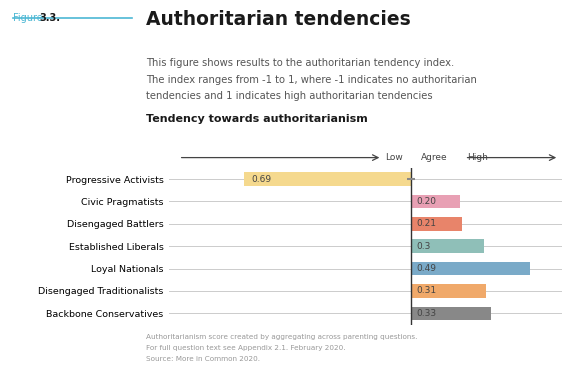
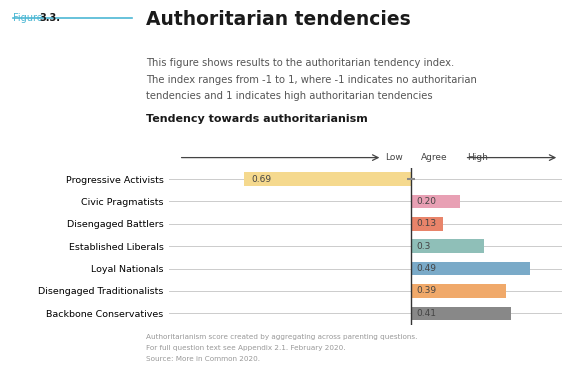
Disengaged Battlers: 0.21 -> 0.13
Disengaged Traditionalists: 0.31 -> 0.39
Backbone Conservatives: 0.33 -> 0.41
